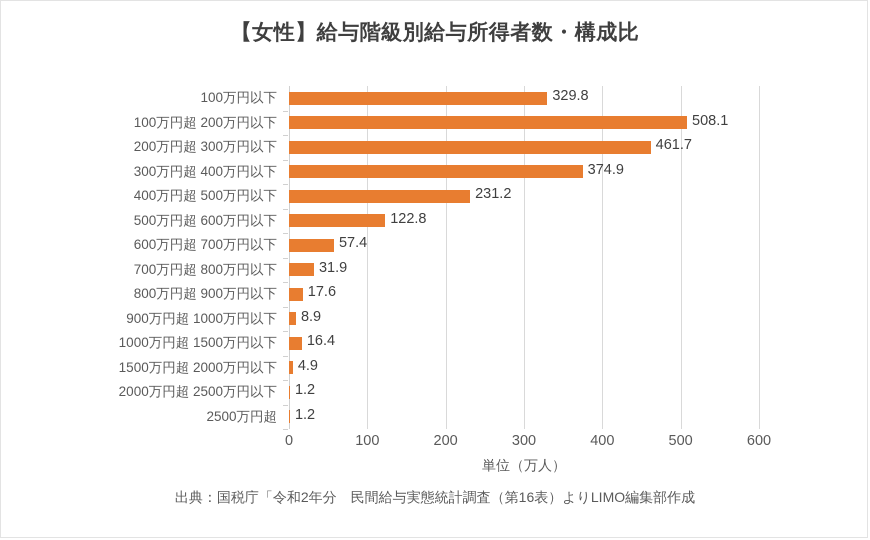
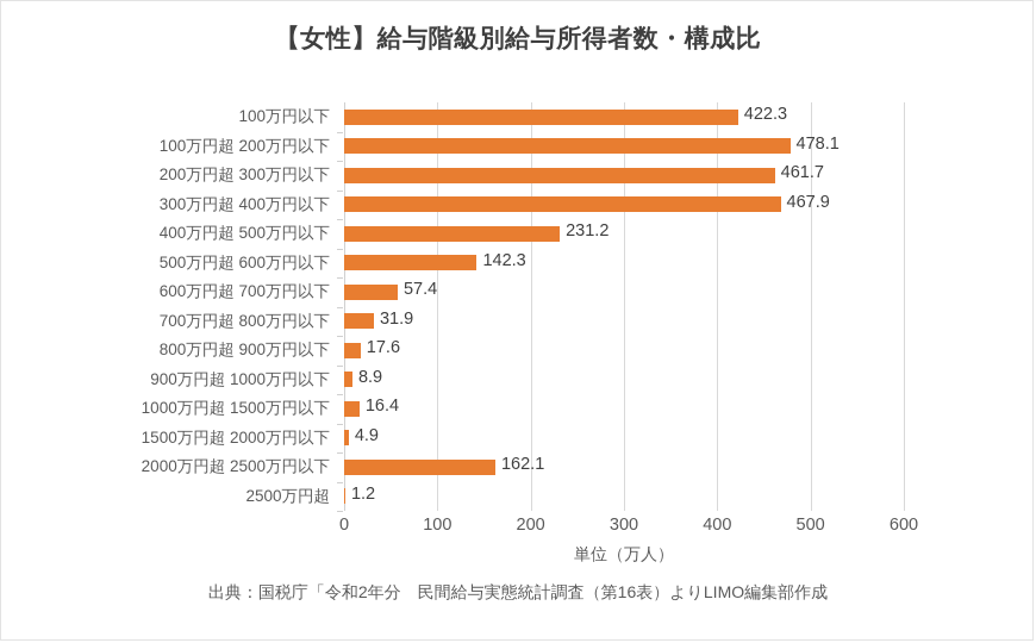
100万円以下: 329.8 -> 422.3
100万円超 200万円以下: 508.1 -> 478.1
300万円超 400万円以下: 374.9 -> 467.9
500万円超 600万円以下: 122.8 -> 142.3
2000万円超 2500万円以下: 1.2 -> 162.1
